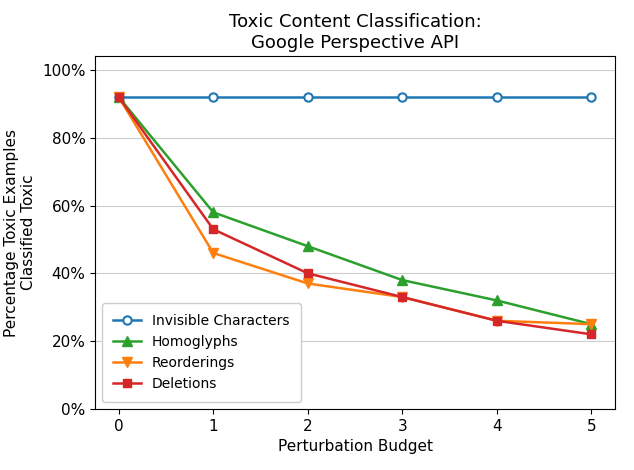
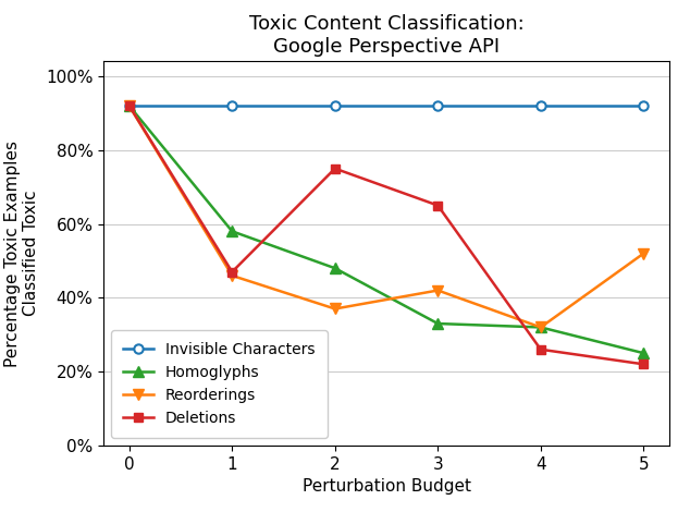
Deletions/1: 53% -> 47%
Deletions/2: 40% -> 75%
Homoglyphs/3: 38% -> 33%
Reorderings/3: 33% -> 42%
Deletions/3: 33% -> 65%
Reorderings/4: 26% -> 32%
Reorderings/5: 25% -> 52%
